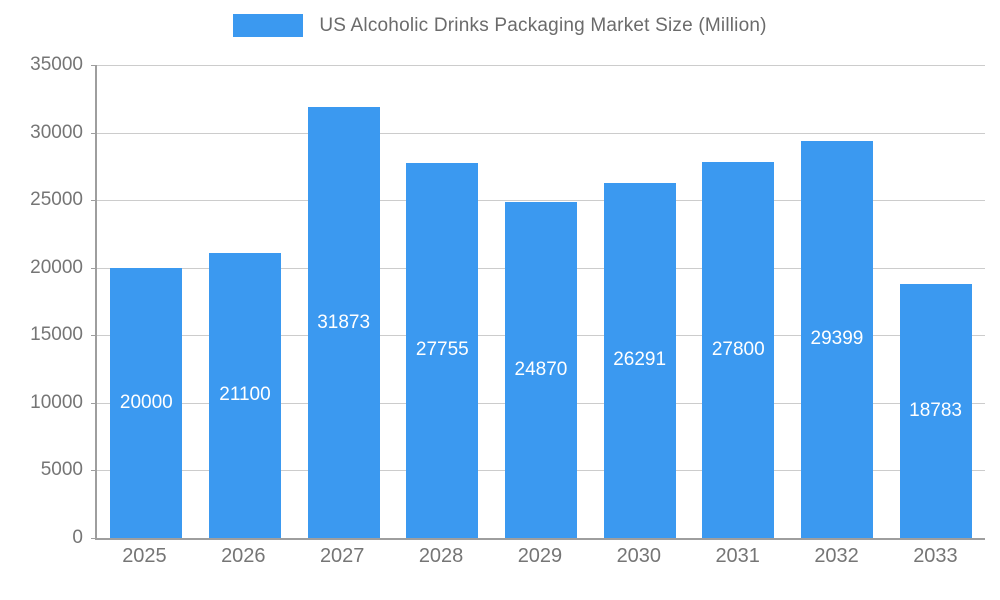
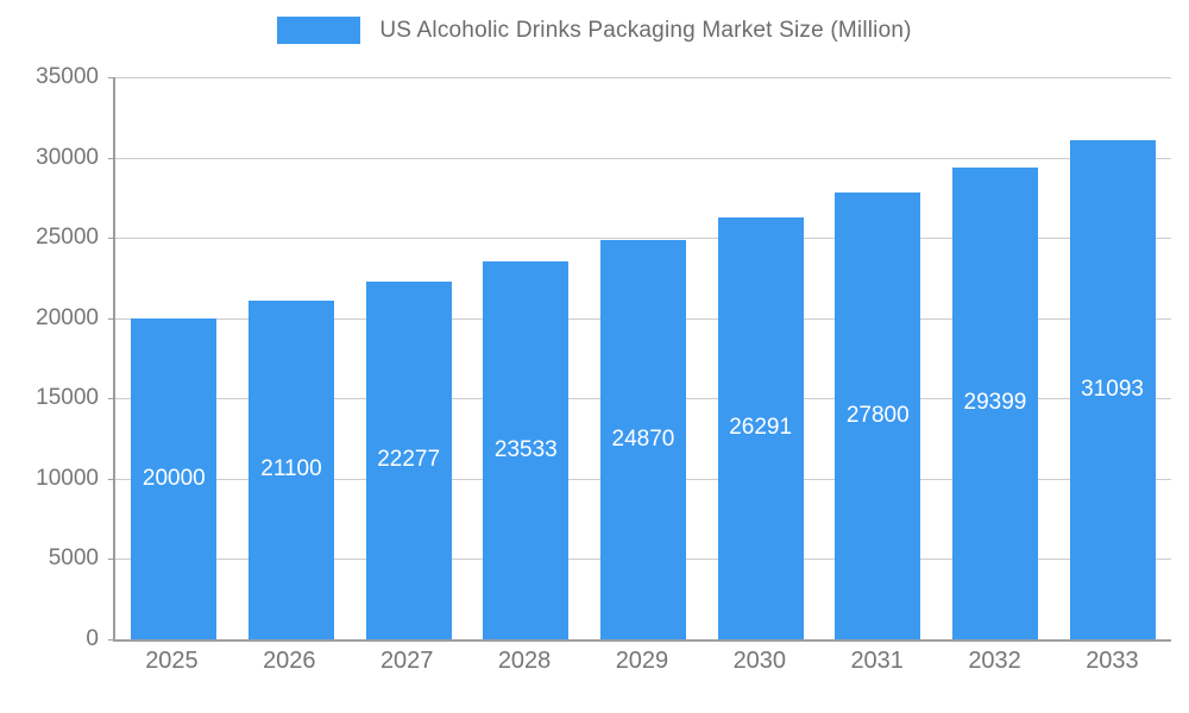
2027: 31873 -> 22277
2028: 27755 -> 23533
2033: 18783 -> 31093
